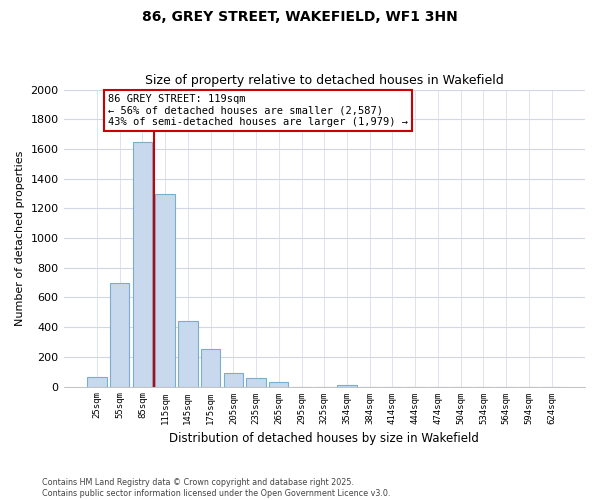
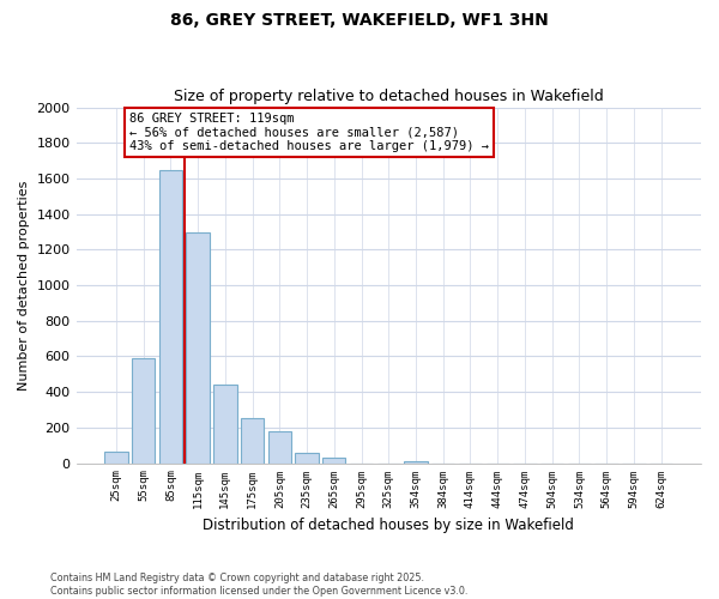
55sqm: 700 -> 590
205sqm: 90 -> 180
